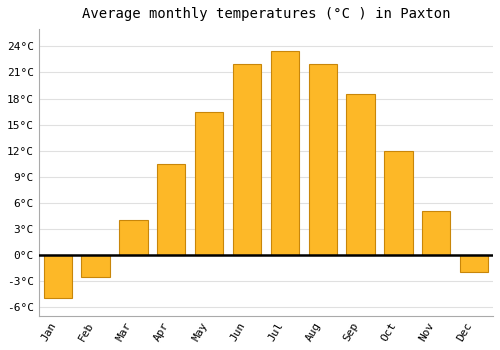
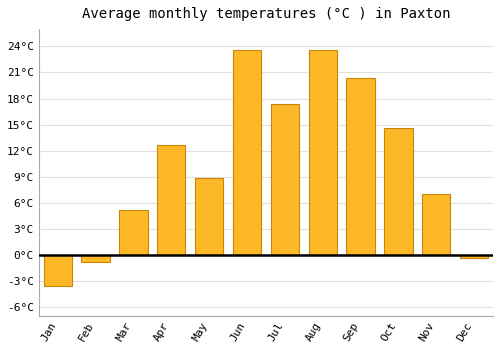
Jan: -5.0°C -> -3.6°C
Feb: -2.5°C -> -0.8°C
Mar: 4.0°C -> 5.2°C
Apr: 10.5°C -> 12.6°C
May: 16.5°C -> 8.8°C
Jun: 22.0°C -> 23.6°C
Jul: 23.5°C -> 17.4°C
Aug: 22.0°C -> 23.6°C
Sep: 18.5°C -> 20.4°C
Oct: 12.0°C -> 14.6°C
Nov: 5.0°C -> 7.0°C
Dec: -2.0°C -> -0.4°C
